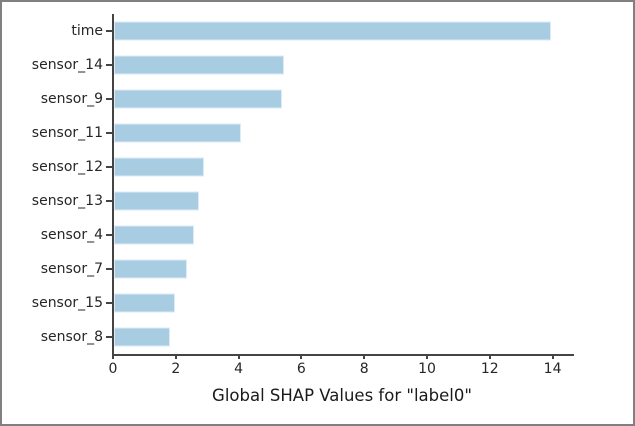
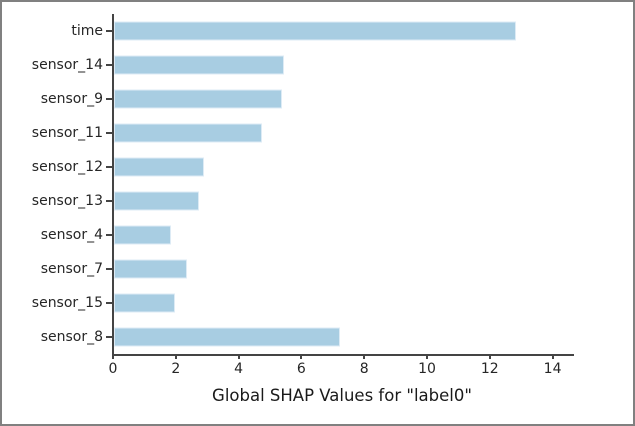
time: 13.9 -> 12.8
sensor_11: 4.0 -> 4.7
sensor_4: 2.6 -> 1.8
sensor_8: 1.8 -> 7.2
